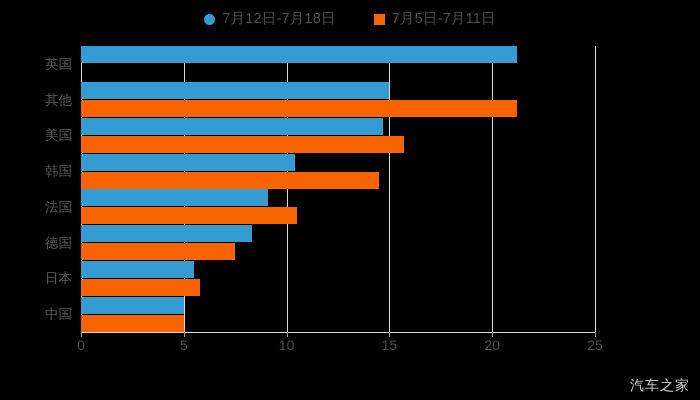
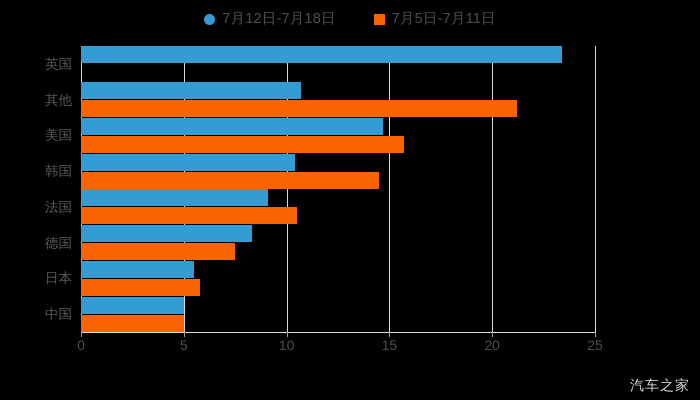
7月12日-7月18日/英国: 21.2 -> 23.4
7月12日-7月18日/其他: 15.0 -> 10.7
